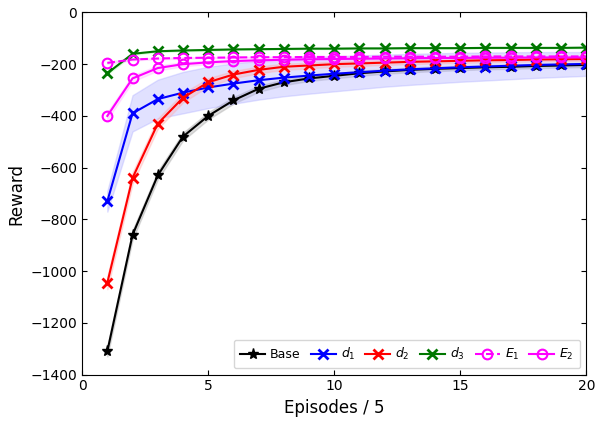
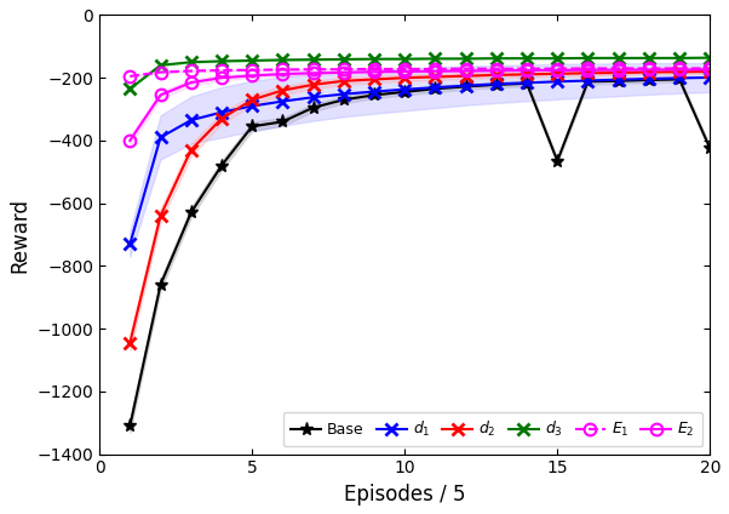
Base/5: -400 -> -355
Base/15: -215 -> -465
Base/20: -203 -> -425
